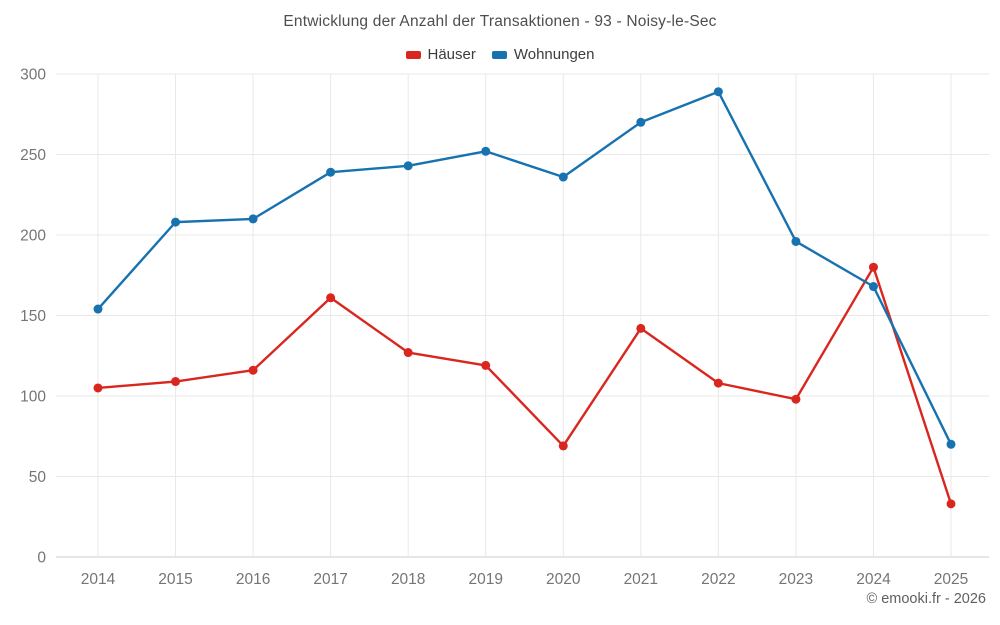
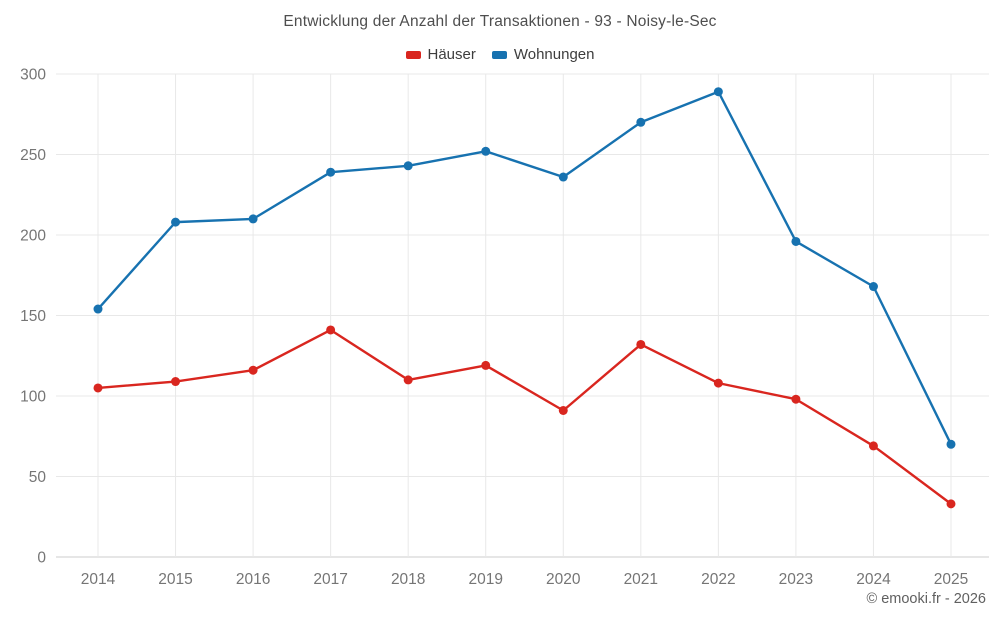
Häuser/2017: 161 -> 141
Häuser/2018: 127 -> 110
Häuser/2020: 69 -> 91
Häuser/2021: 142 -> 132
Häuser/2024: 180 -> 69
